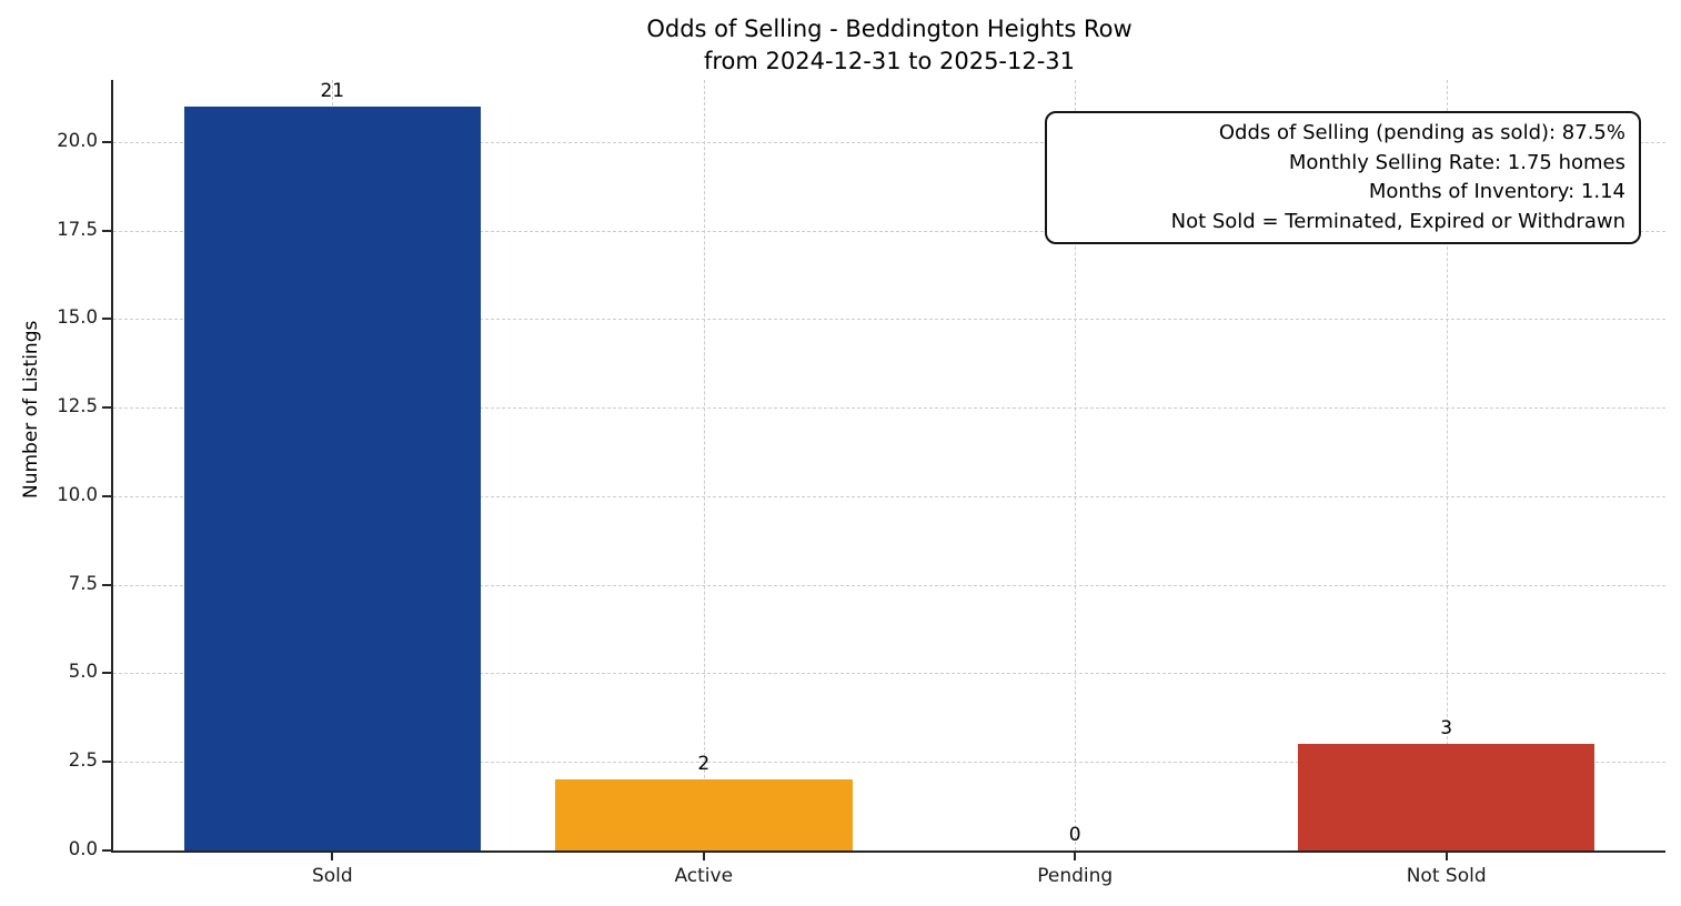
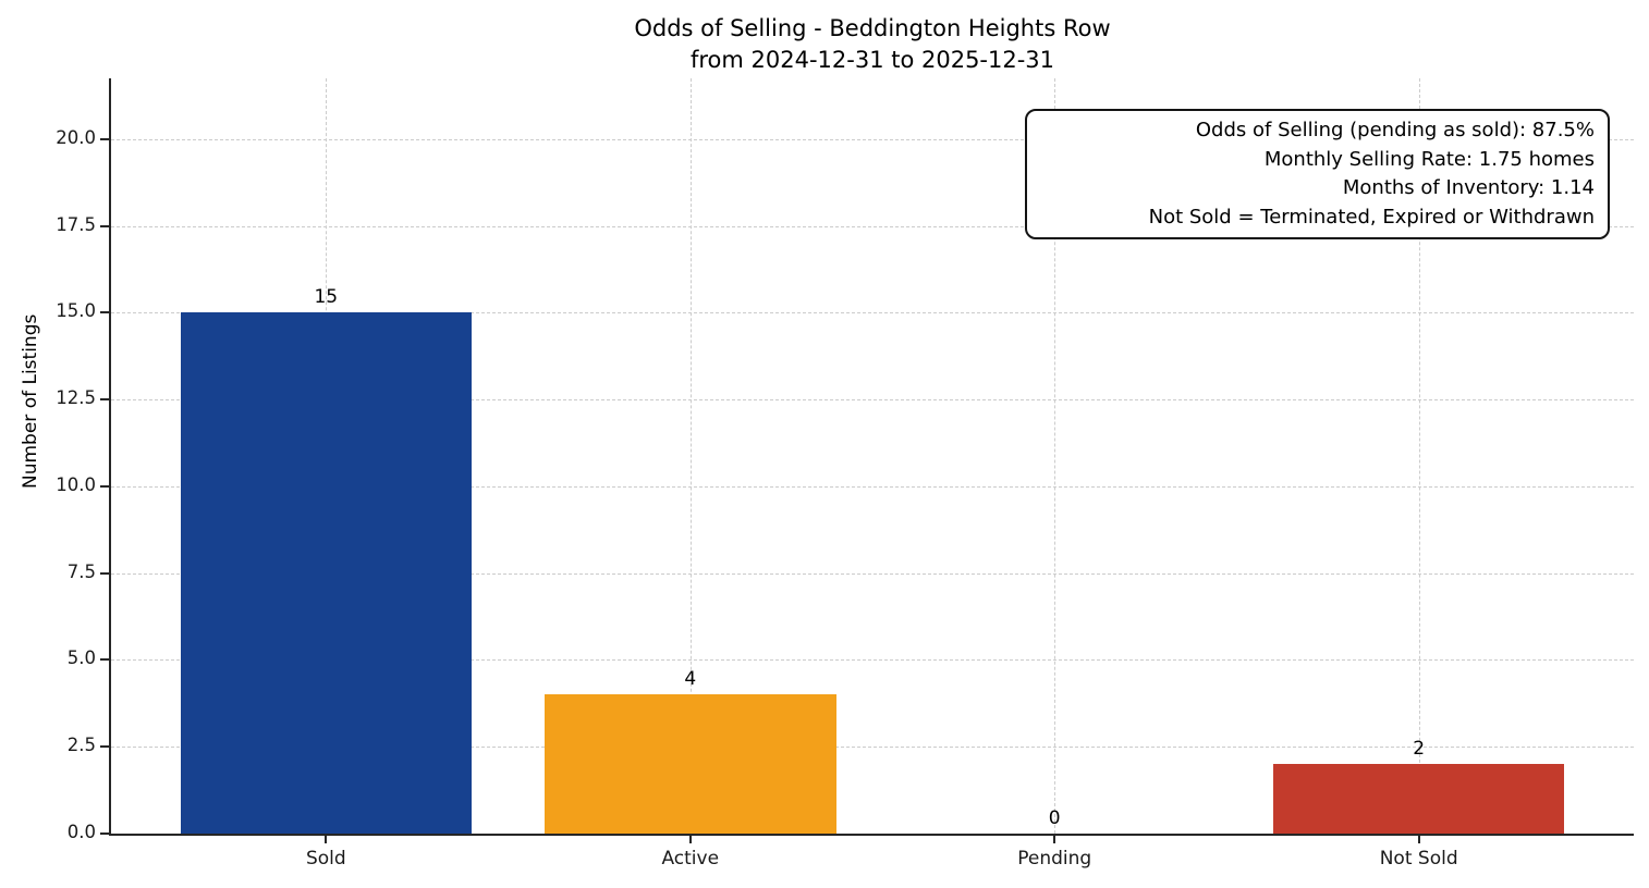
Sold: 21 -> 15
Active: 2 -> 4
Not Sold: 3 -> 2
